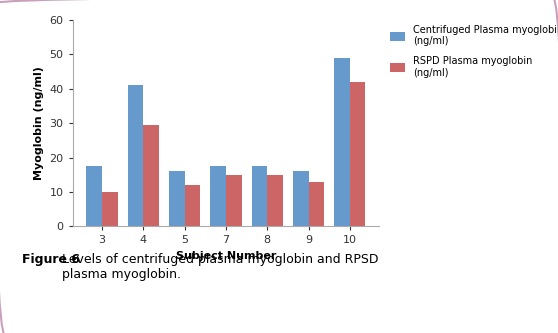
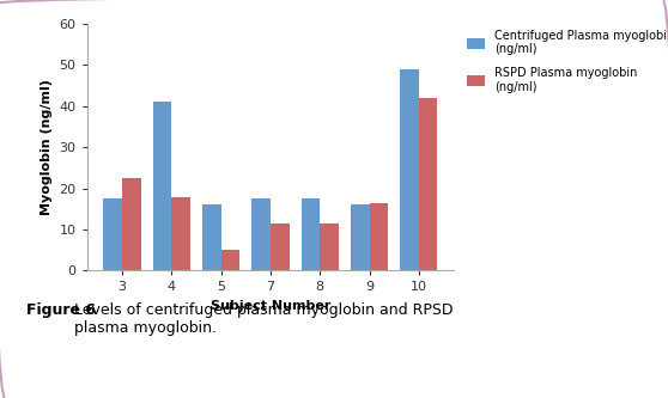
RSPD Plasma myoglobin (ng/ml)/3: 10.0 -> 22.5
RSPD Plasma myoglobin (ng/ml)/4: 29.5 -> 18.0
RSPD Plasma myoglobin (ng/ml)/5: 12.0 -> 5.0
RSPD Plasma myoglobin (ng/ml)/7: 15.0 -> 11.5
RSPD Plasma myoglobin (ng/ml)/8: 15.0 -> 11.5
RSPD Plasma myoglobin (ng/ml)/9: 13.0 -> 16.5
